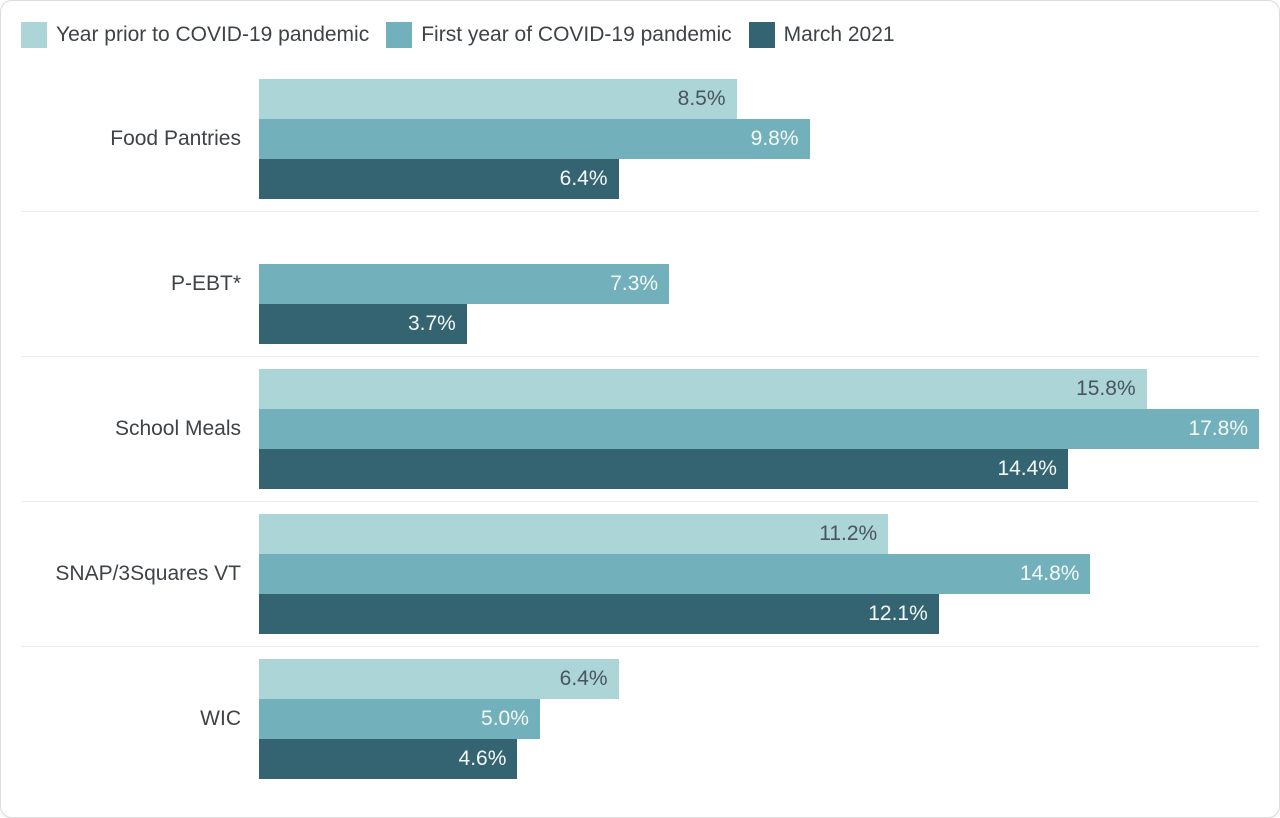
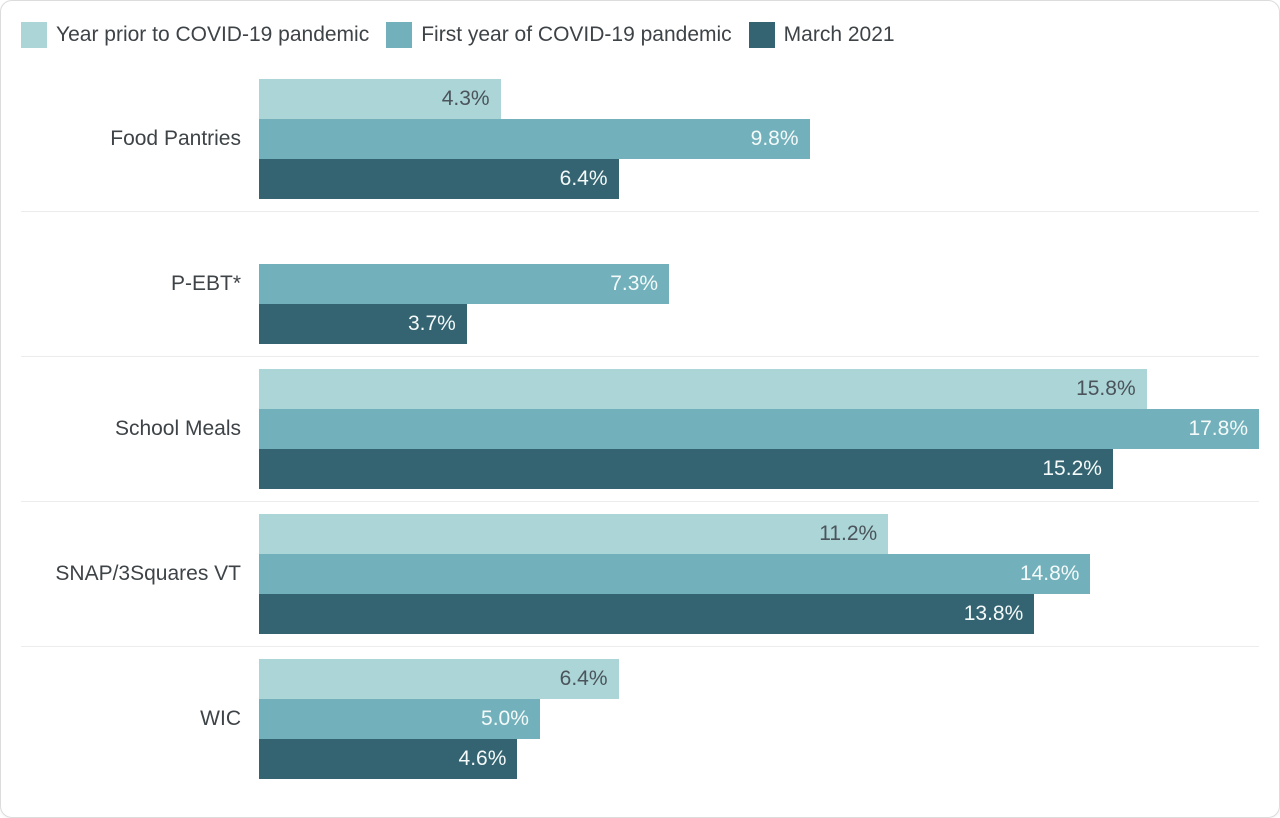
Year prior to COVID-19 pandemic/Food Pantries: 8.5% -> 4.3%
March 2021/School Meals: 14.4% -> 15.2%
March 2021/SNAP/3Squares VT: 12.1% -> 13.8%
